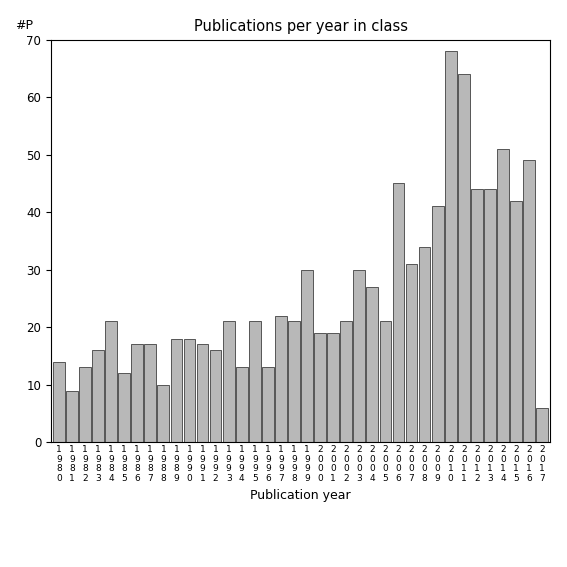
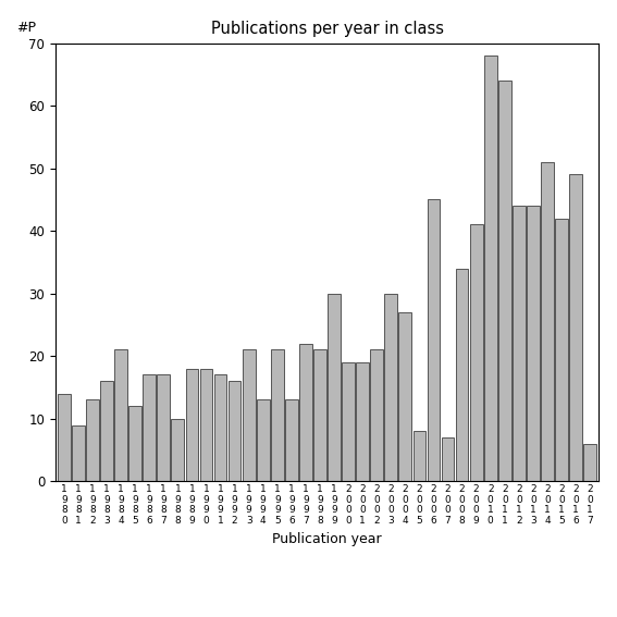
2 0 0 5: 21 -> 8
2 0 0 7: 31 -> 7
